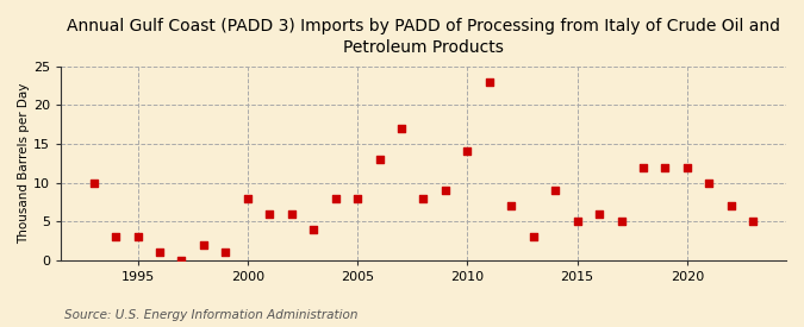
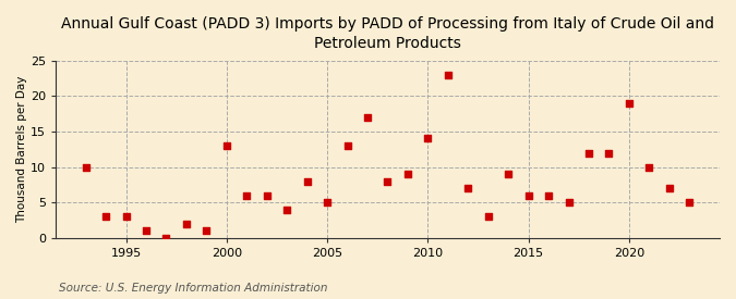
2000: 8 -> 13
2005: 8 -> 5
2015: 5 -> 6
2020: 12 -> 19
